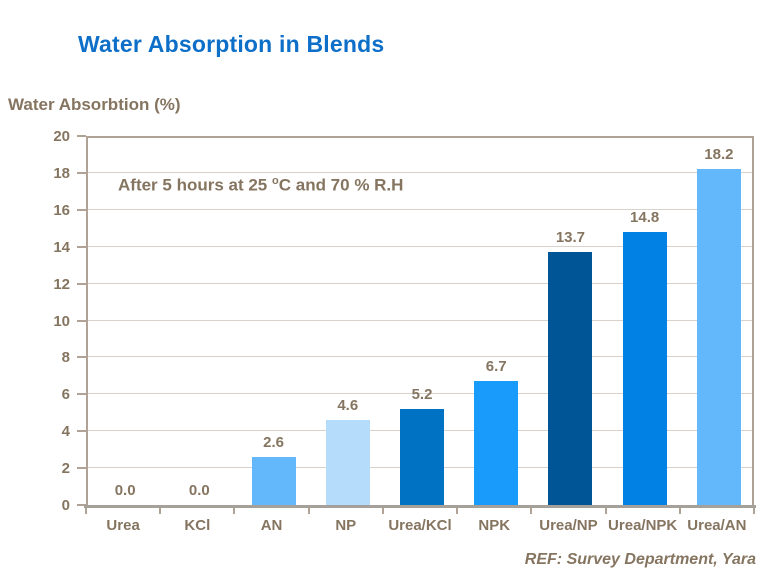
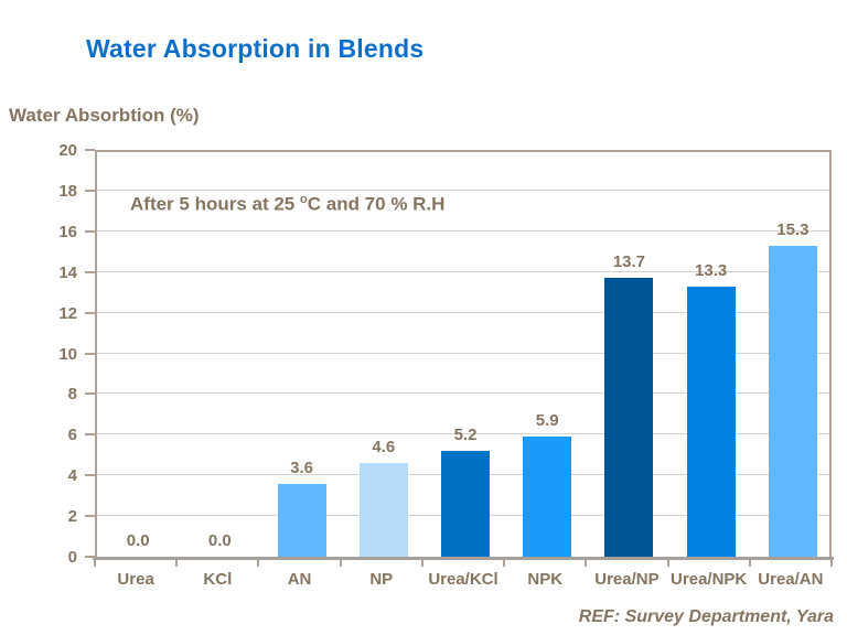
AN: 2.6 -> 3.6
NPK: 6.7 -> 5.9
Urea/NPK: 14.8 -> 13.3
Urea/AN: 18.2 -> 15.3
